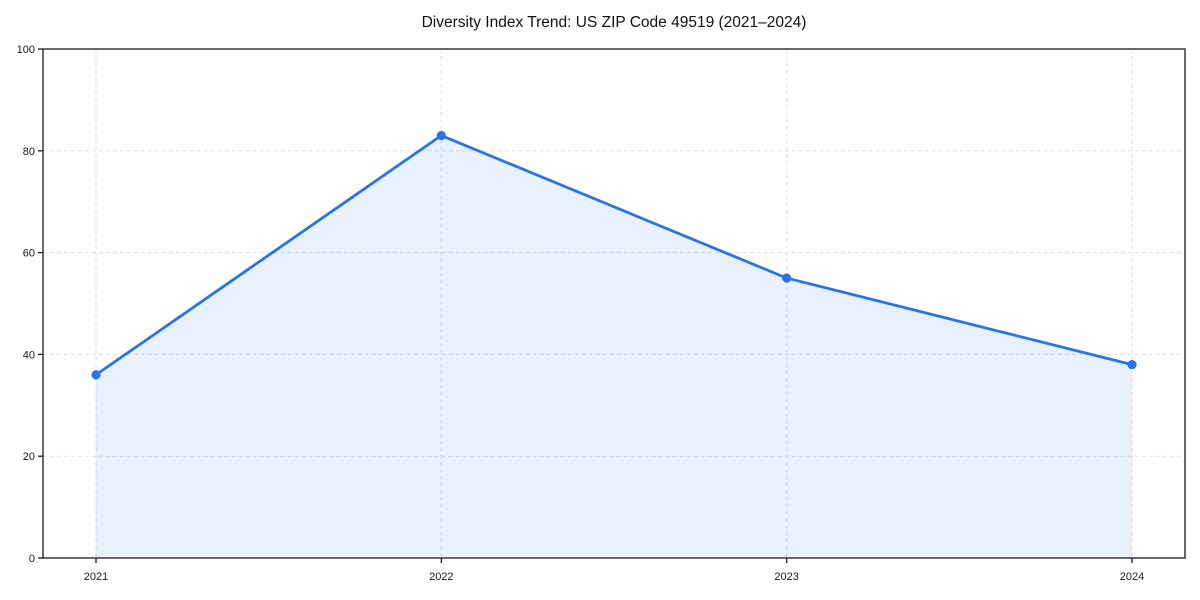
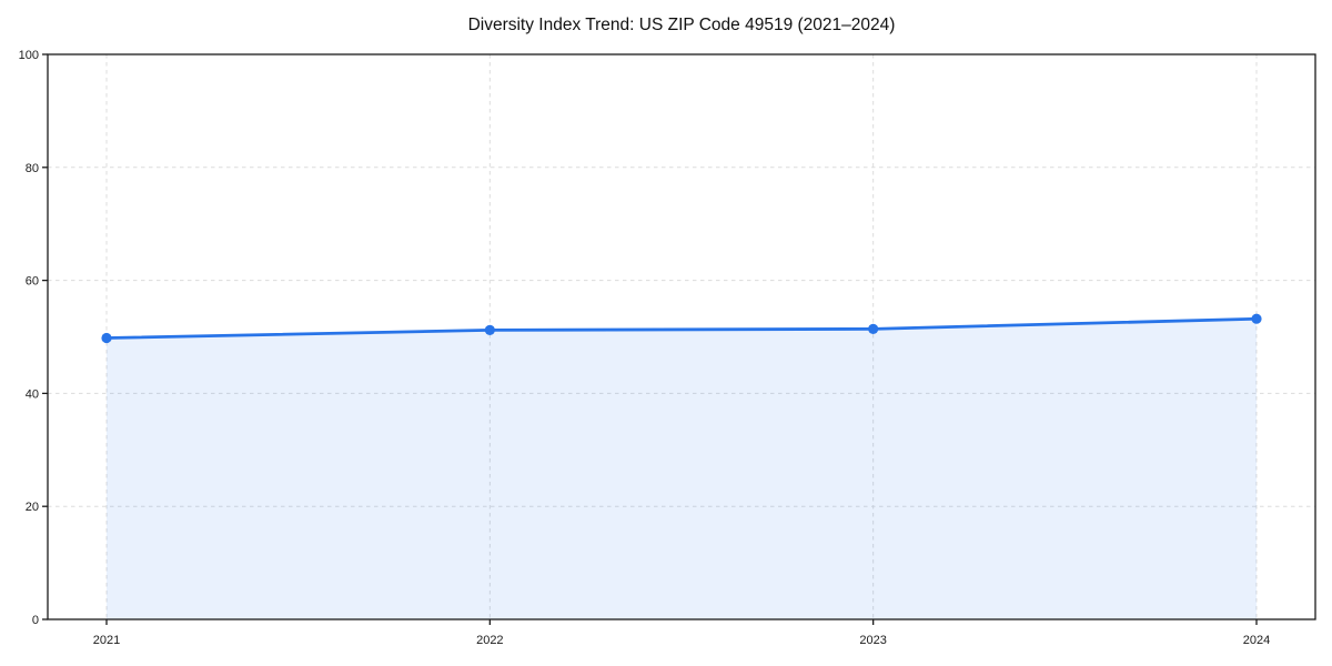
2021: 36 -> 50
2022: 83 -> 51
2023: 55 -> 51
2024: 38 -> 53
